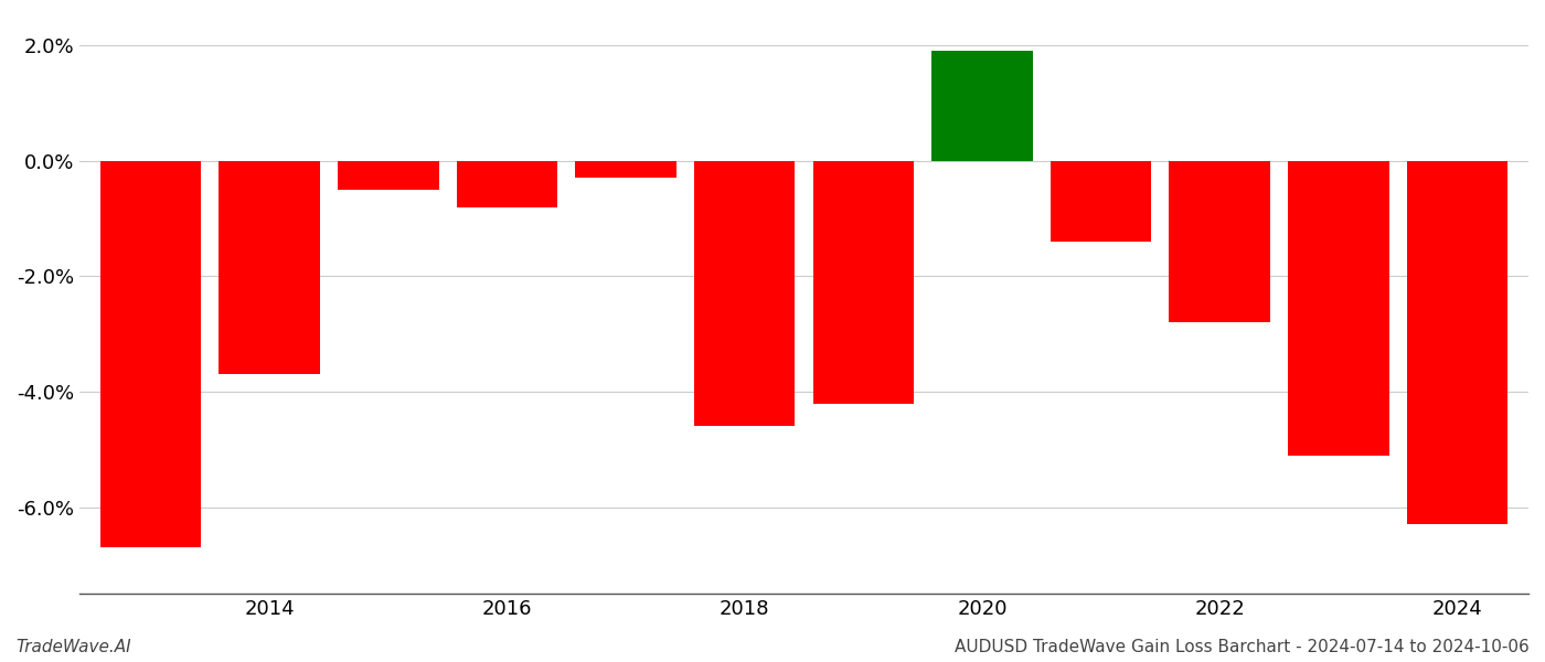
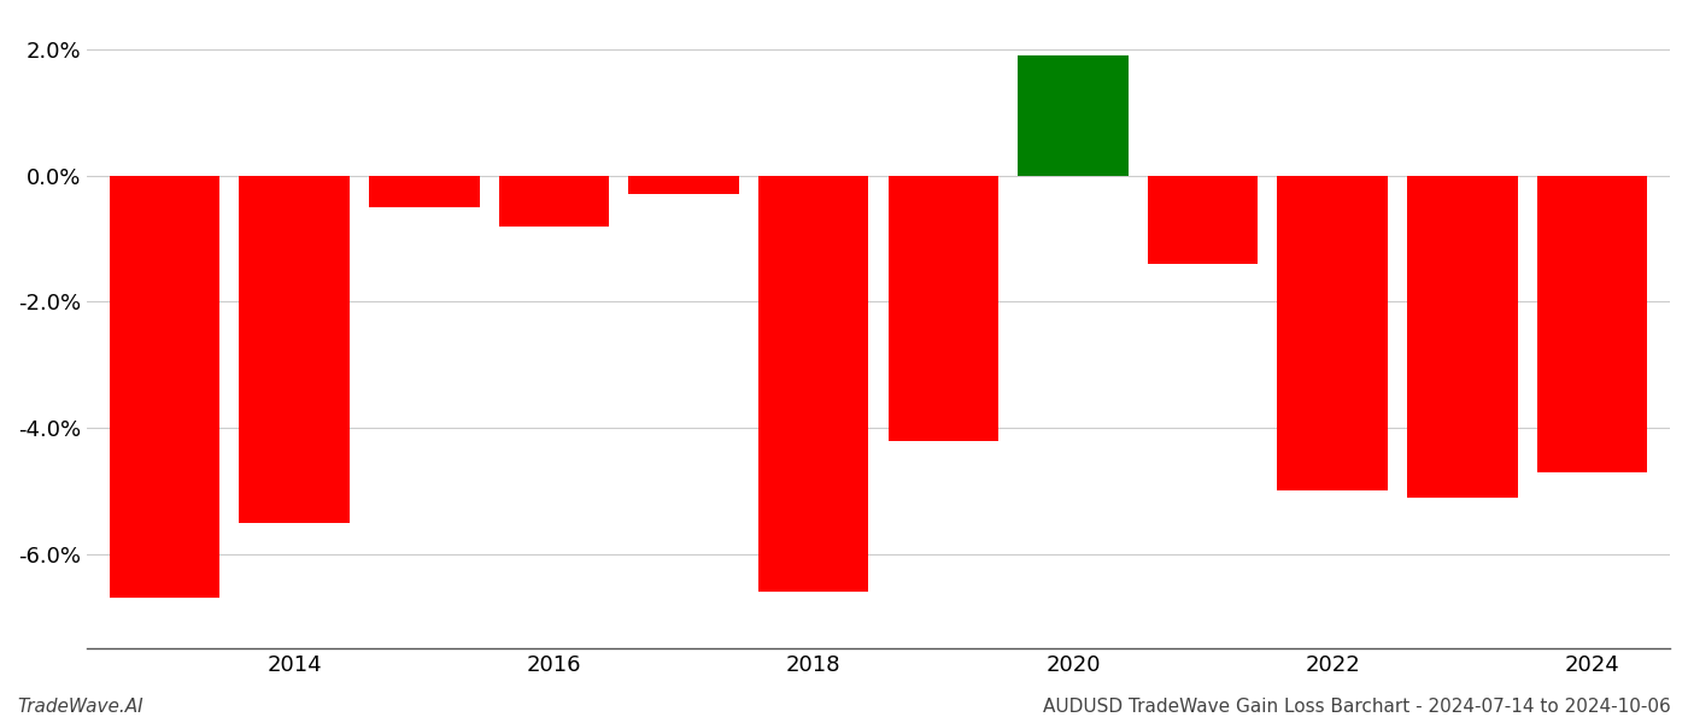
2014: -3.7% -> -5.5%
2018: -4.6% -> -6.6%
2022: -2.8% -> -5.0%
2024: -6.3% -> -4.7%
